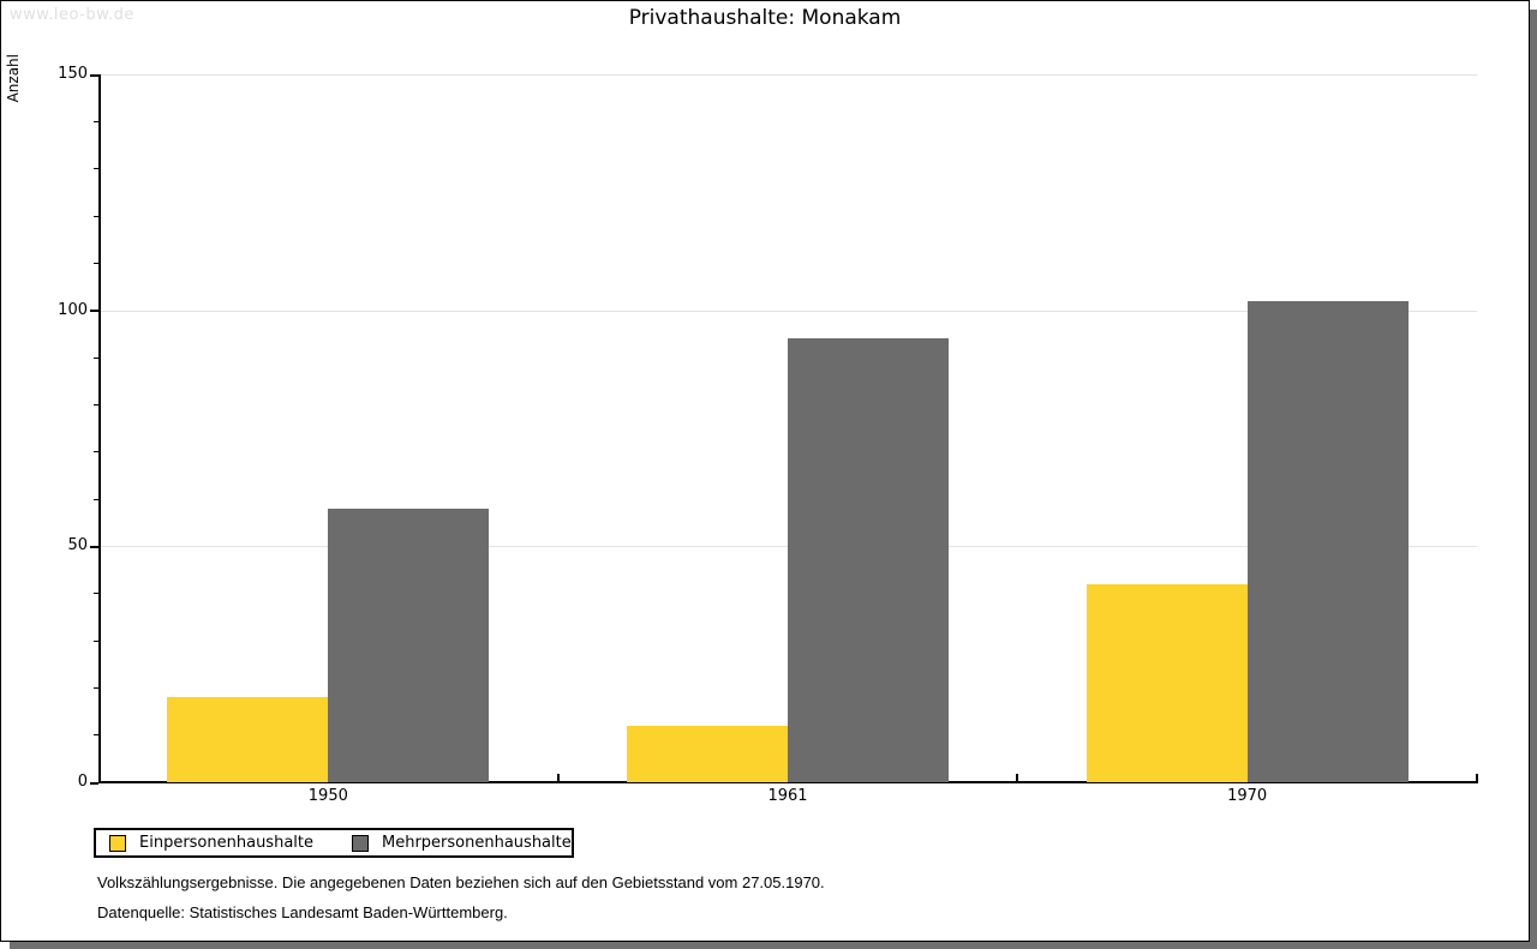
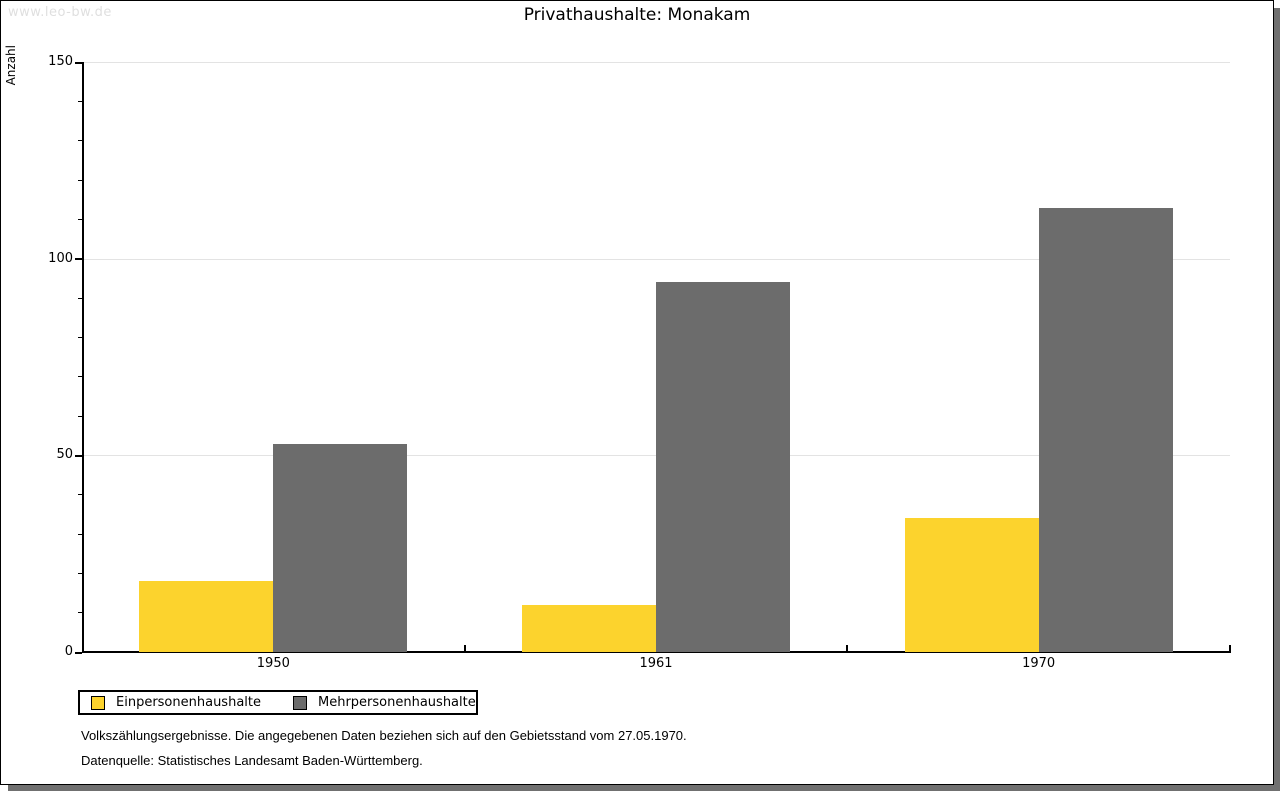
Mehrpersonenhaushalte/1950: 58 -> 53
Einpersonenhaushalte/1970: 42 -> 34
Mehrpersonenhaushalte/1970: 102 -> 113
